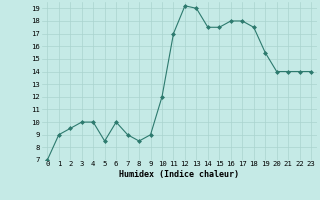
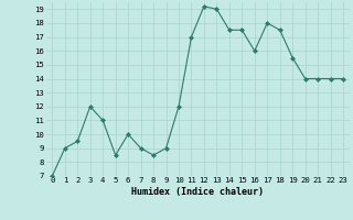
3: 10.0 -> 12.0
4: 10.0 -> 11.0
16: 18.0 -> 16.0
